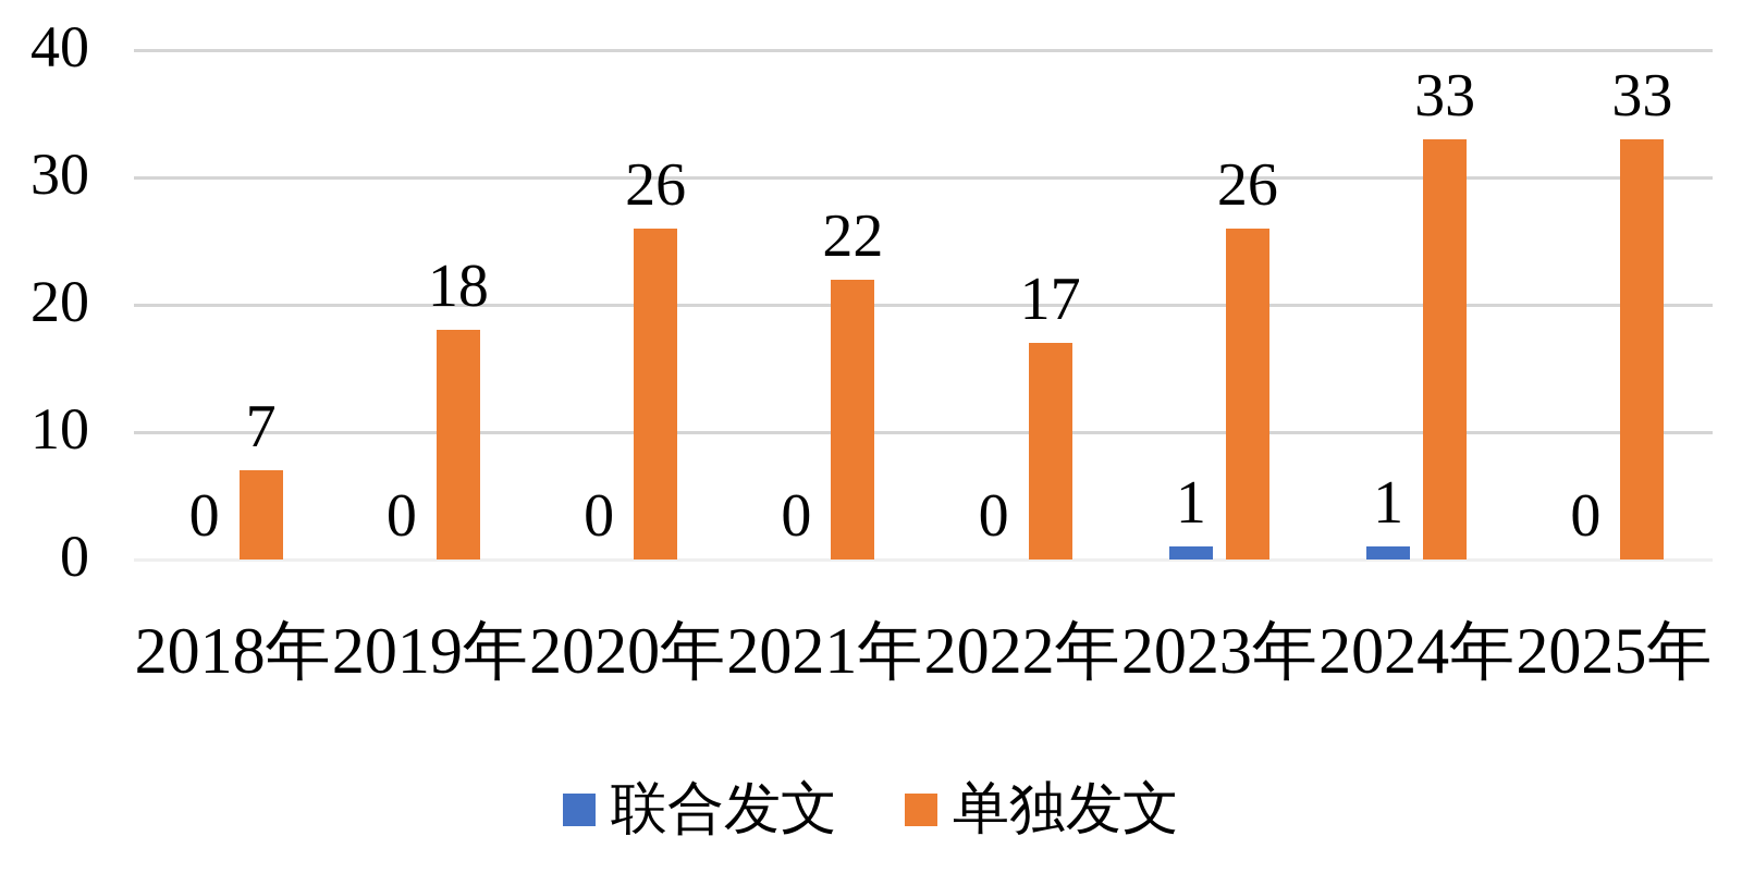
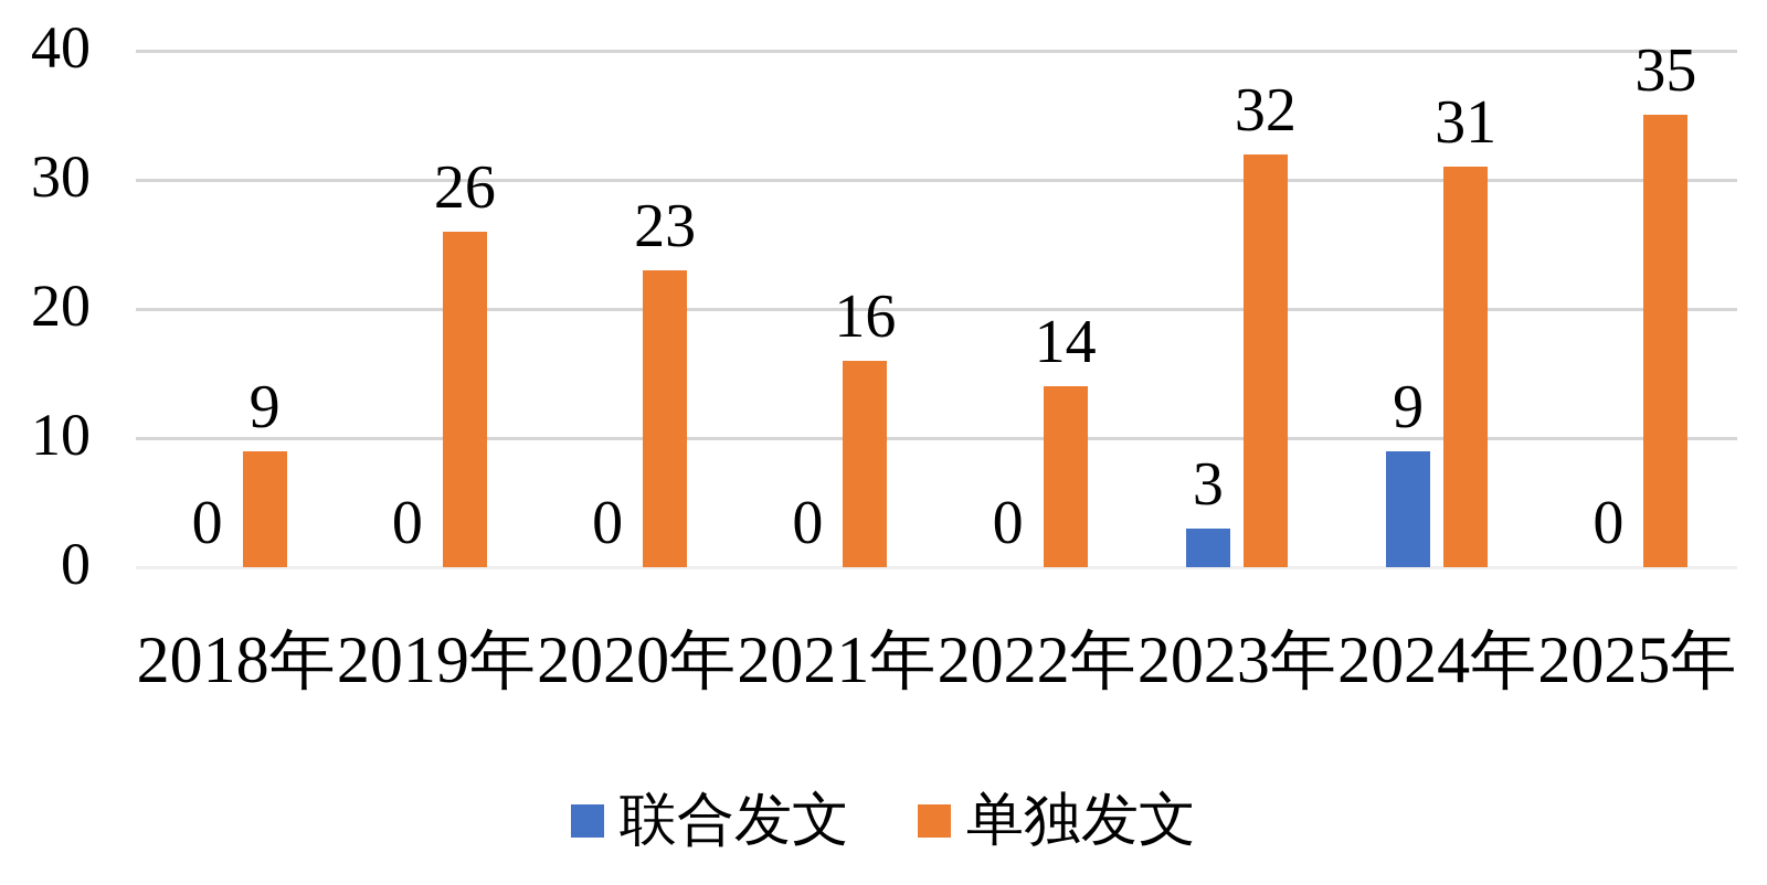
单独发文/2018年: 7 -> 9
单独发文/2019年: 18 -> 26
单独发文/2020年: 26 -> 23
单独发文/2021年: 22 -> 16
单独发文/2022年: 17 -> 14
联合发文/2023年: 1 -> 3
单独发文/2023年: 26 -> 32
联合发文/2024年: 1 -> 9
单独发文/2024年: 33 -> 31
单独发文/2025年: 33 -> 35
